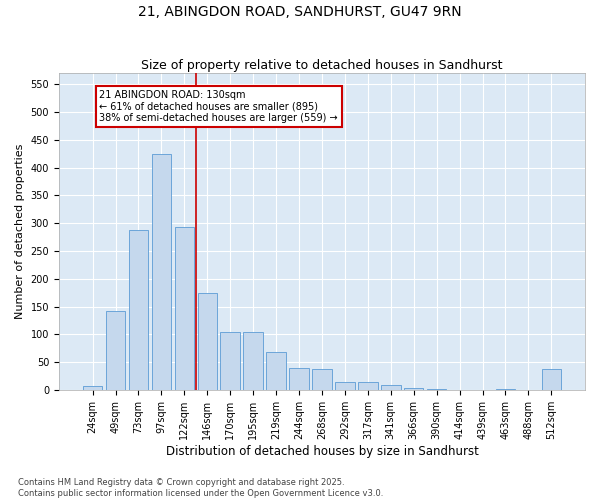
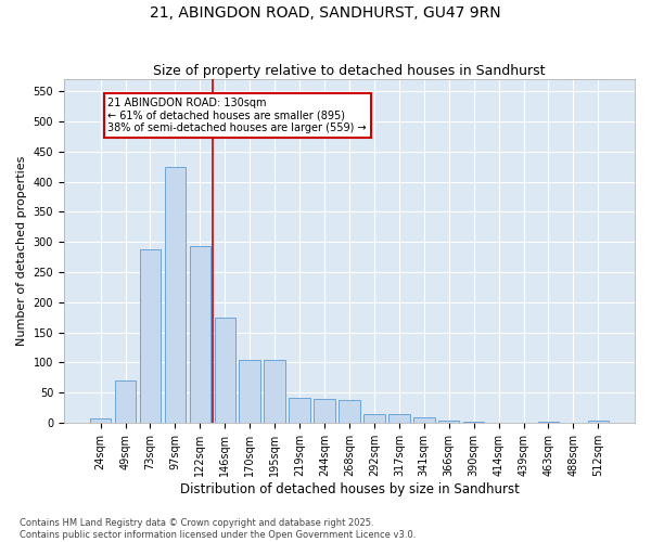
49sqm: 142 -> 70
219sqm: 68 -> 42
512sqm: 38 -> 3
